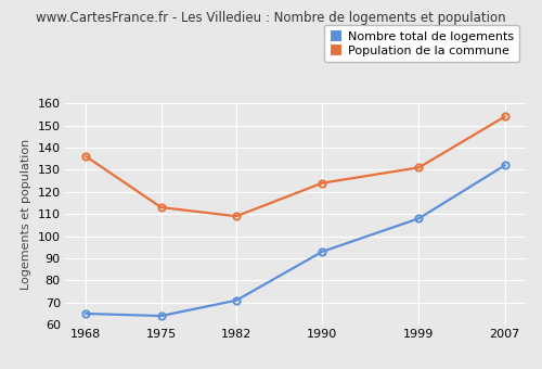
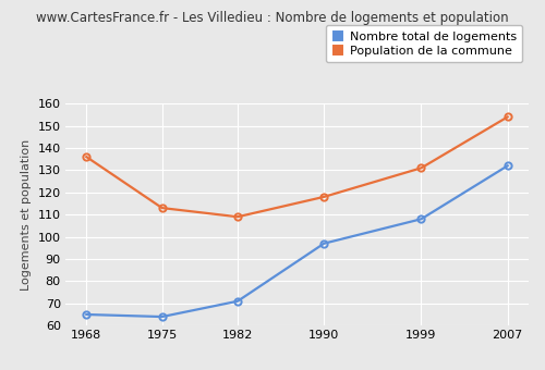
Nombre total de logements/1990: 93 -> 97
Population de la commune/1990: 124 -> 118
